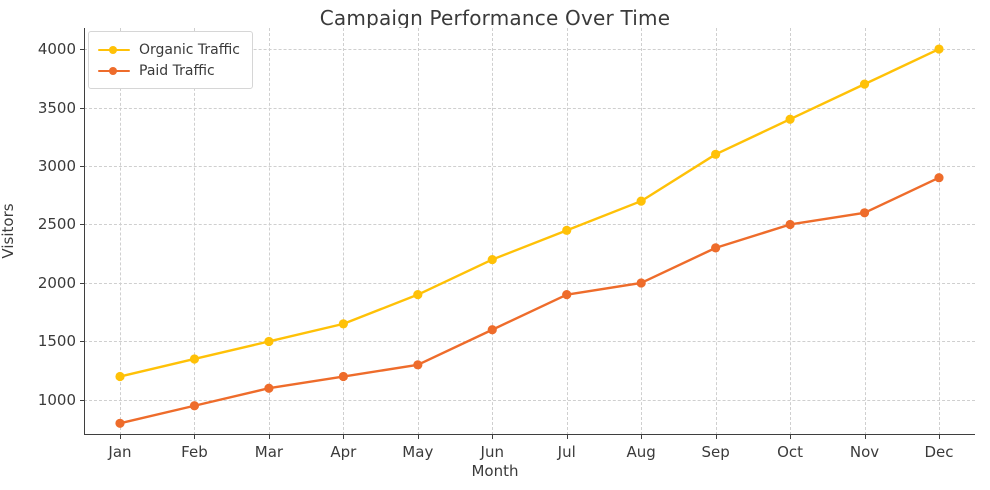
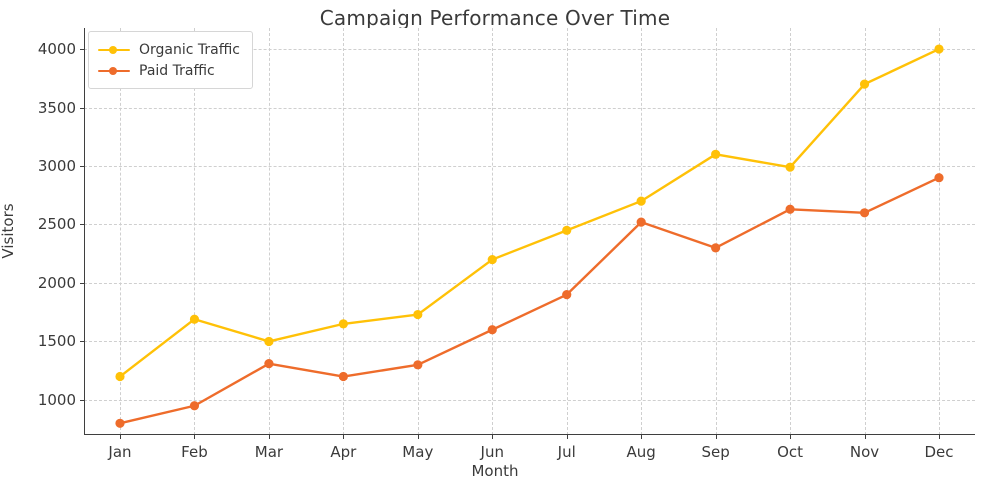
Organic Traffic/Feb: 1350 -> 1690
Paid Traffic/Mar: 1100 -> 1310
Organic Traffic/May: 1900 -> 1730
Paid Traffic/Aug: 2000 -> 2520
Organic Traffic/Oct: 3400 -> 2990
Paid Traffic/Oct: 2500 -> 2630
